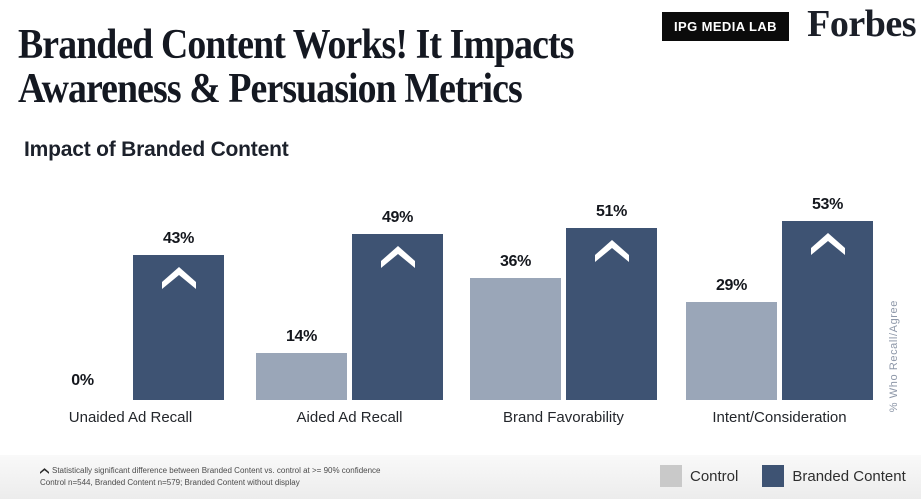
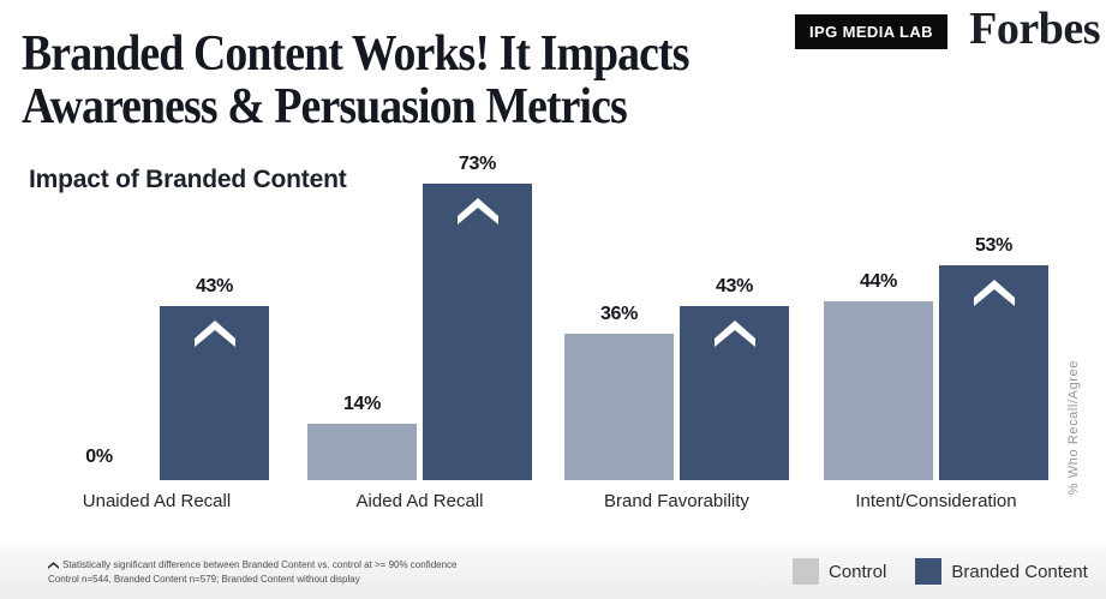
Branded Content/Aided Ad Recall: 49% -> 73%
Branded Content/Brand Favorability: 51% -> 43%
Control/Intent/Consideration: 29% -> 44%
